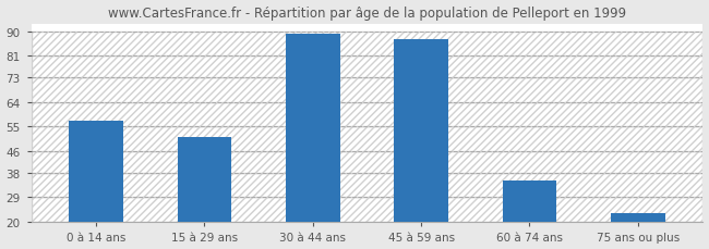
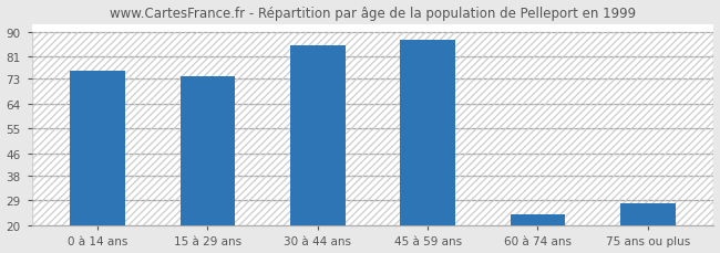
0 à 14 ans: 57 -> 76
15 à 29 ans: 51 -> 74
30 à 44 ans: 89 -> 85
60 à 74 ans: 35 -> 24
75 ans ou plus: 23 -> 28
